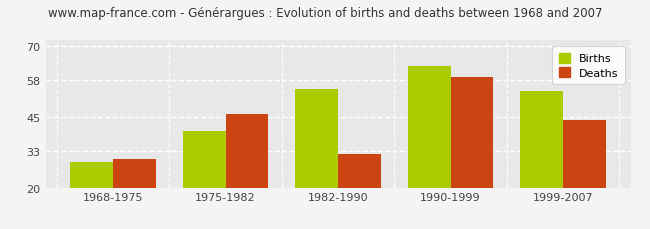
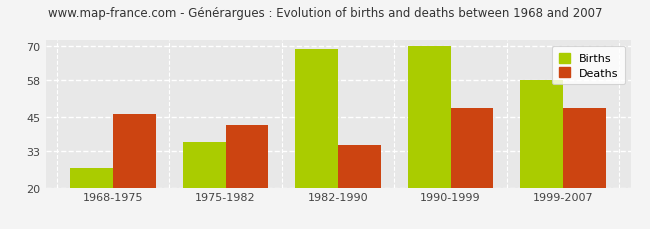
Births/1968-1975: 29 -> 27
Deaths/1968-1975: 30 -> 46
Births/1975-1982: 40 -> 36
Deaths/1975-1982: 46 -> 42
Births/1982-1990: 55 -> 69
Deaths/1982-1990: 32 -> 35
Births/1990-1999: 63 -> 70
Deaths/1990-1999: 59 -> 48
Births/1999-2007: 54 -> 58
Deaths/1999-2007: 44 -> 48
